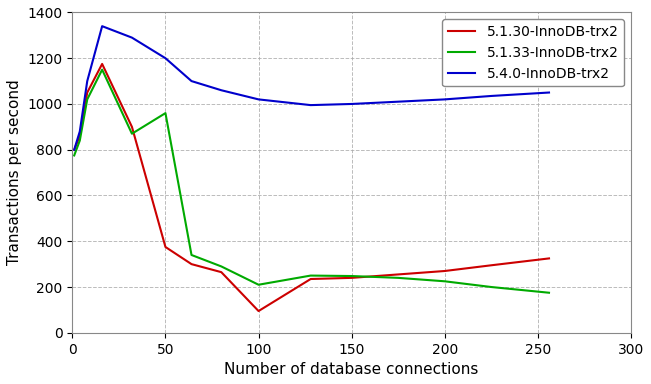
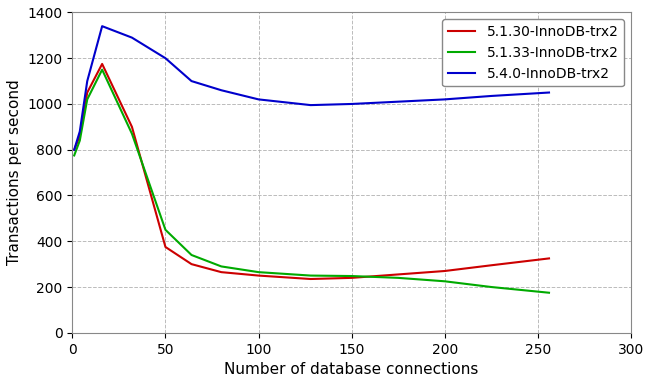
5.1.33-InnoDB-trx2/50: 960 -> 450
5.1.30-InnoDB-trx2/100: 95 -> 250
5.1.33-InnoDB-trx2/100: 210 -> 265
